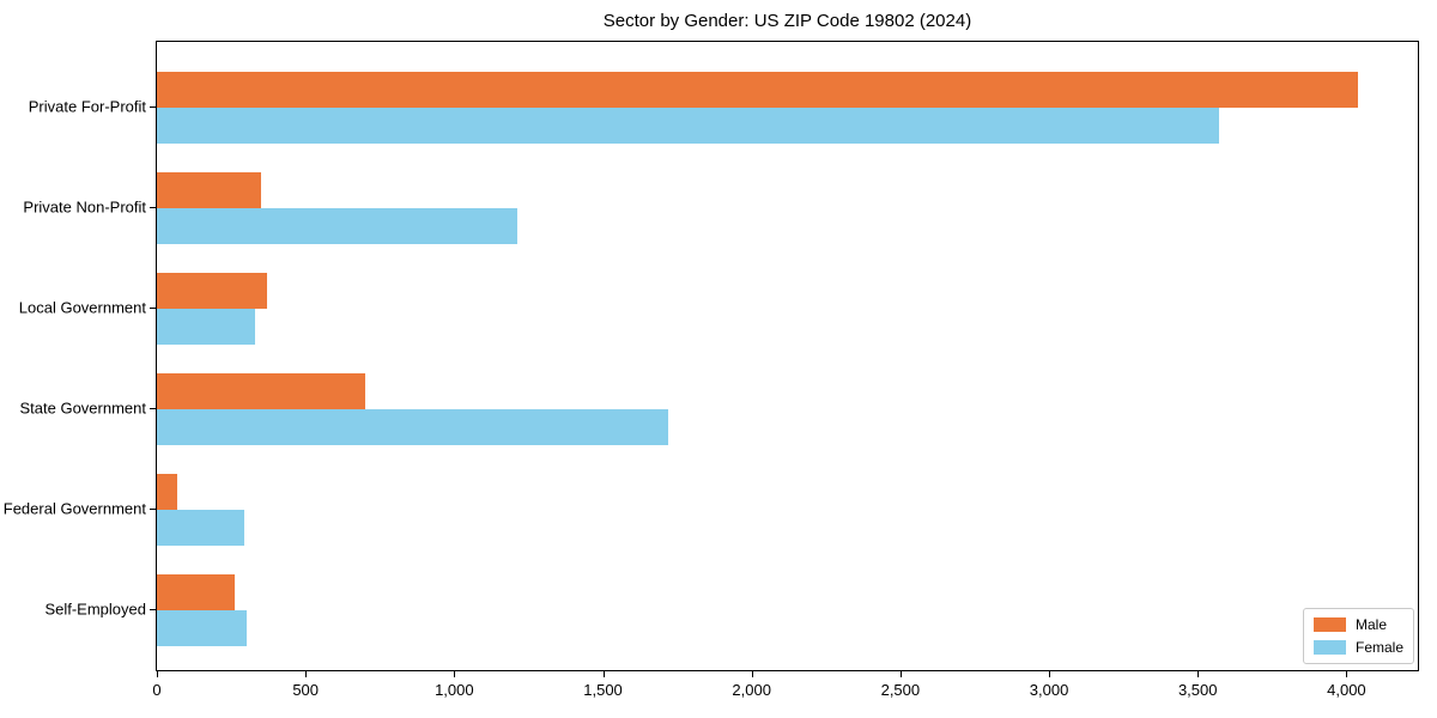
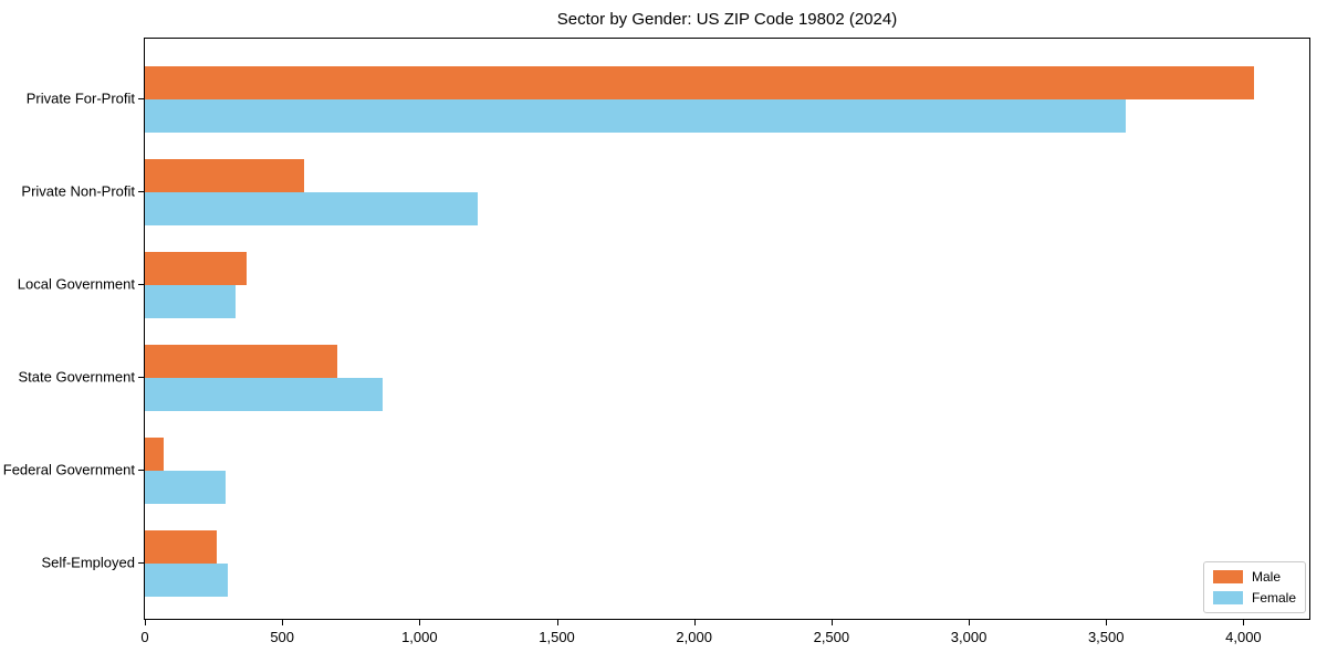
Male/Private Non-Profit: 350 -> 580
Female/State Government: 1720 -> 860
